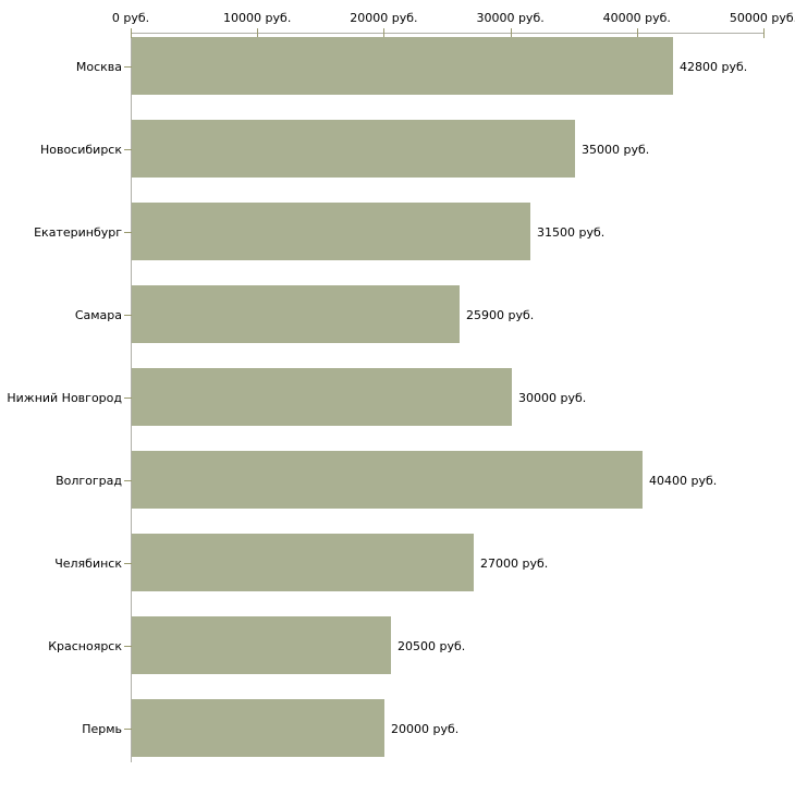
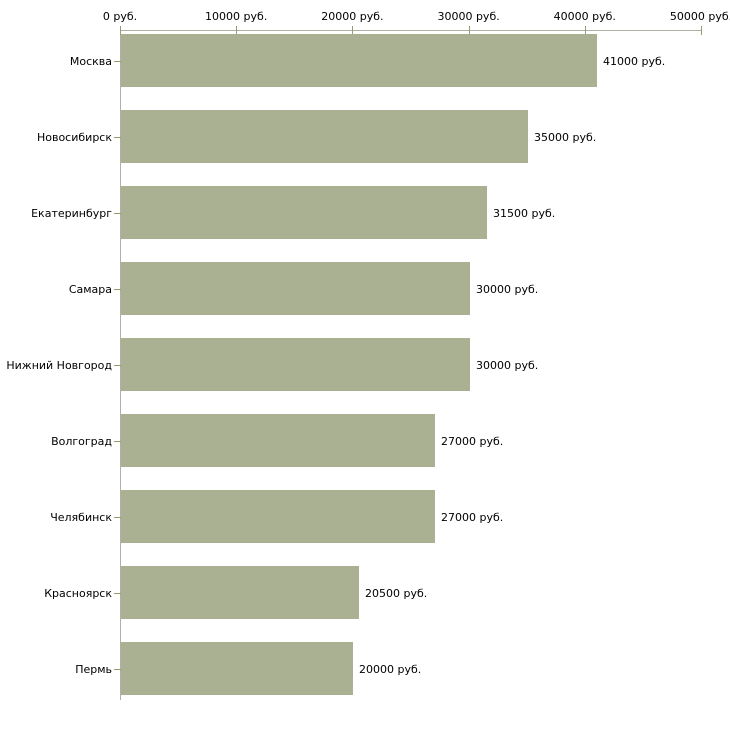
Москва: 42800 -> 41000
Самара: 25900 -> 30000
Волгоград: 40400 -> 27000
